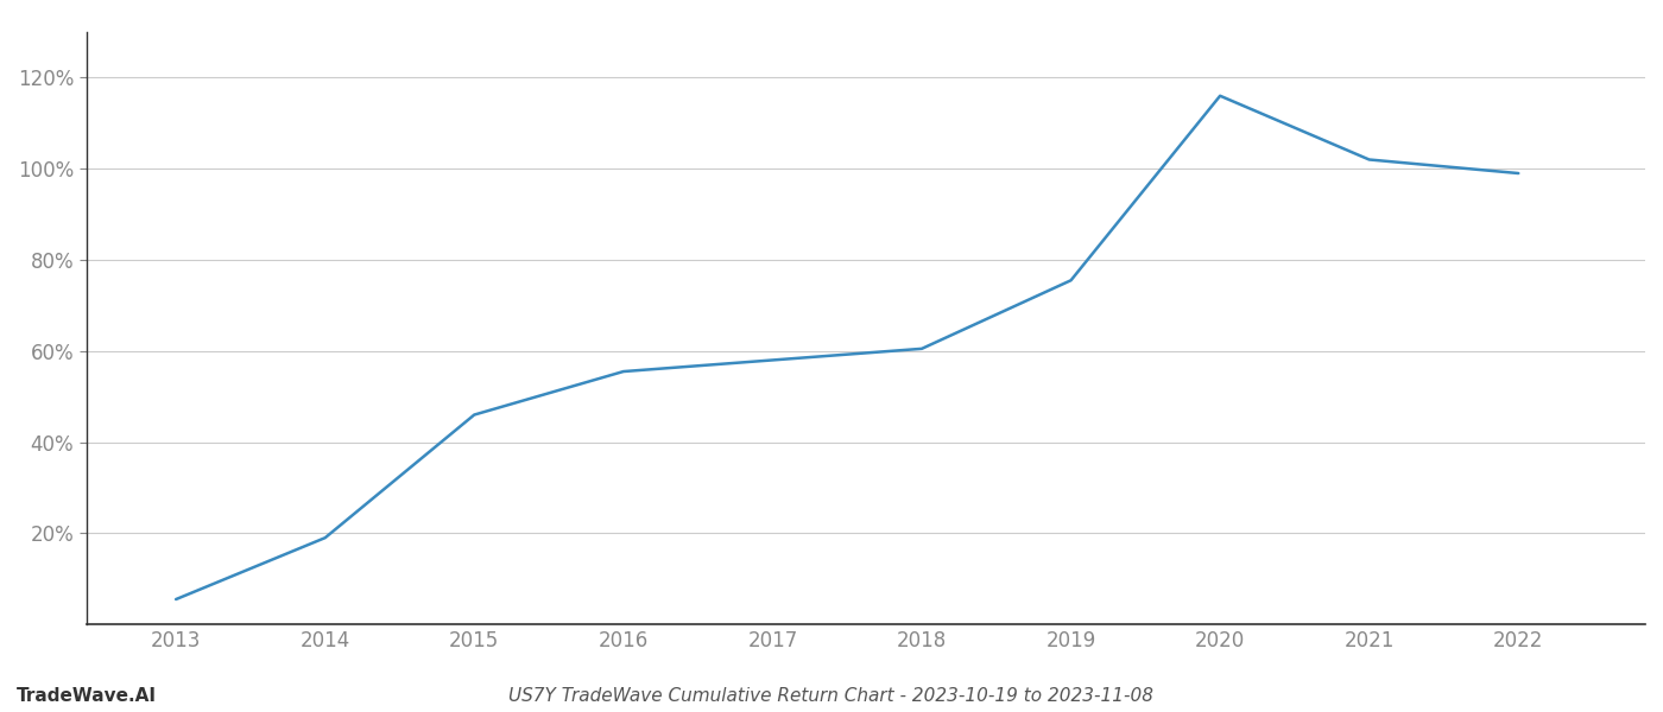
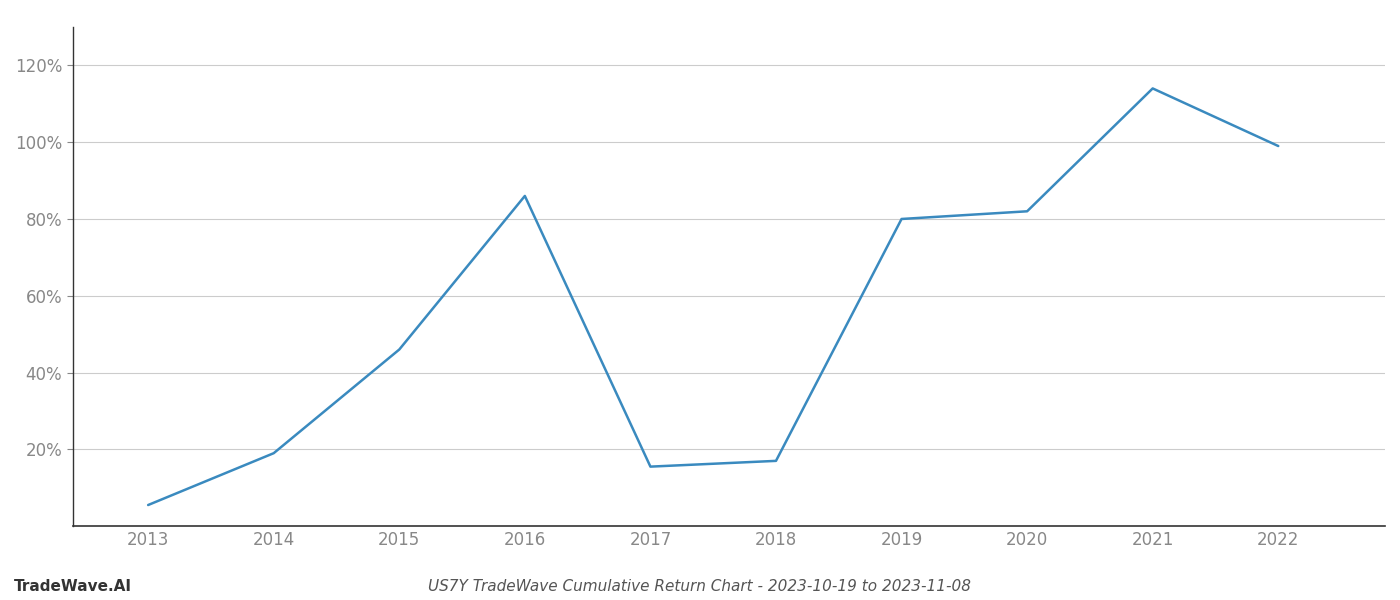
2016: 55.5% -> 86.0%
2017: 58.0% -> 15.5%
2018: 60.5% -> 17.0%
2019: 75.5% -> 80.0%
2020: 116.0% -> 82.0%
2021: 102.0% -> 114.0%
